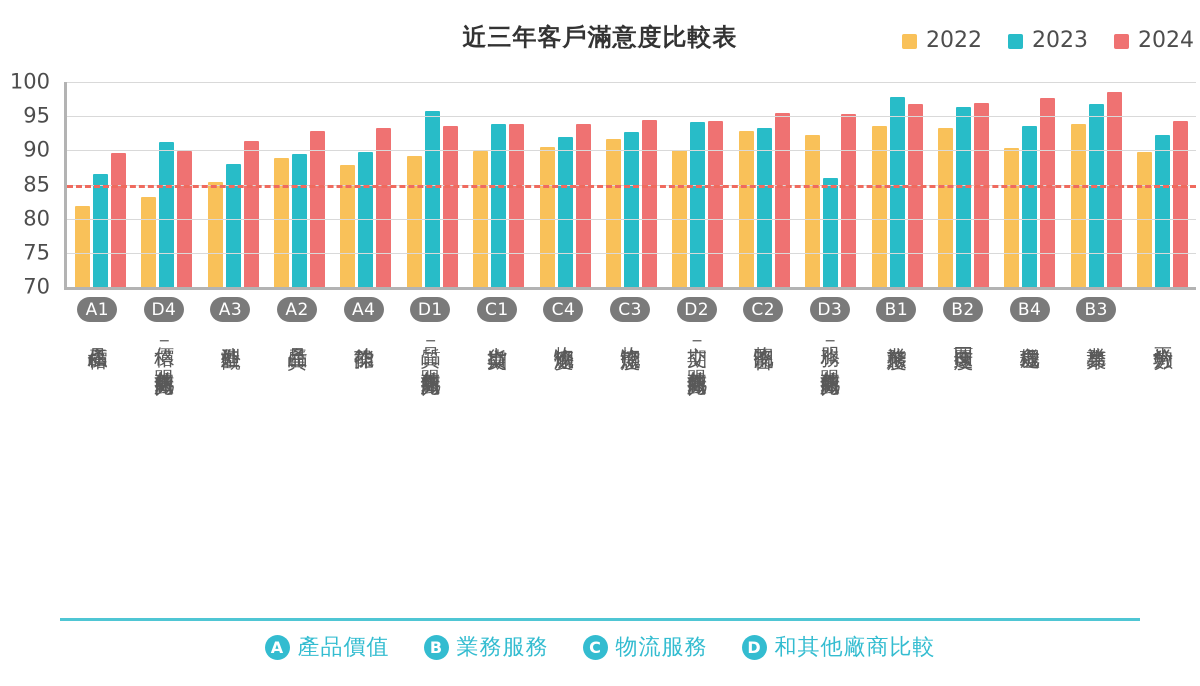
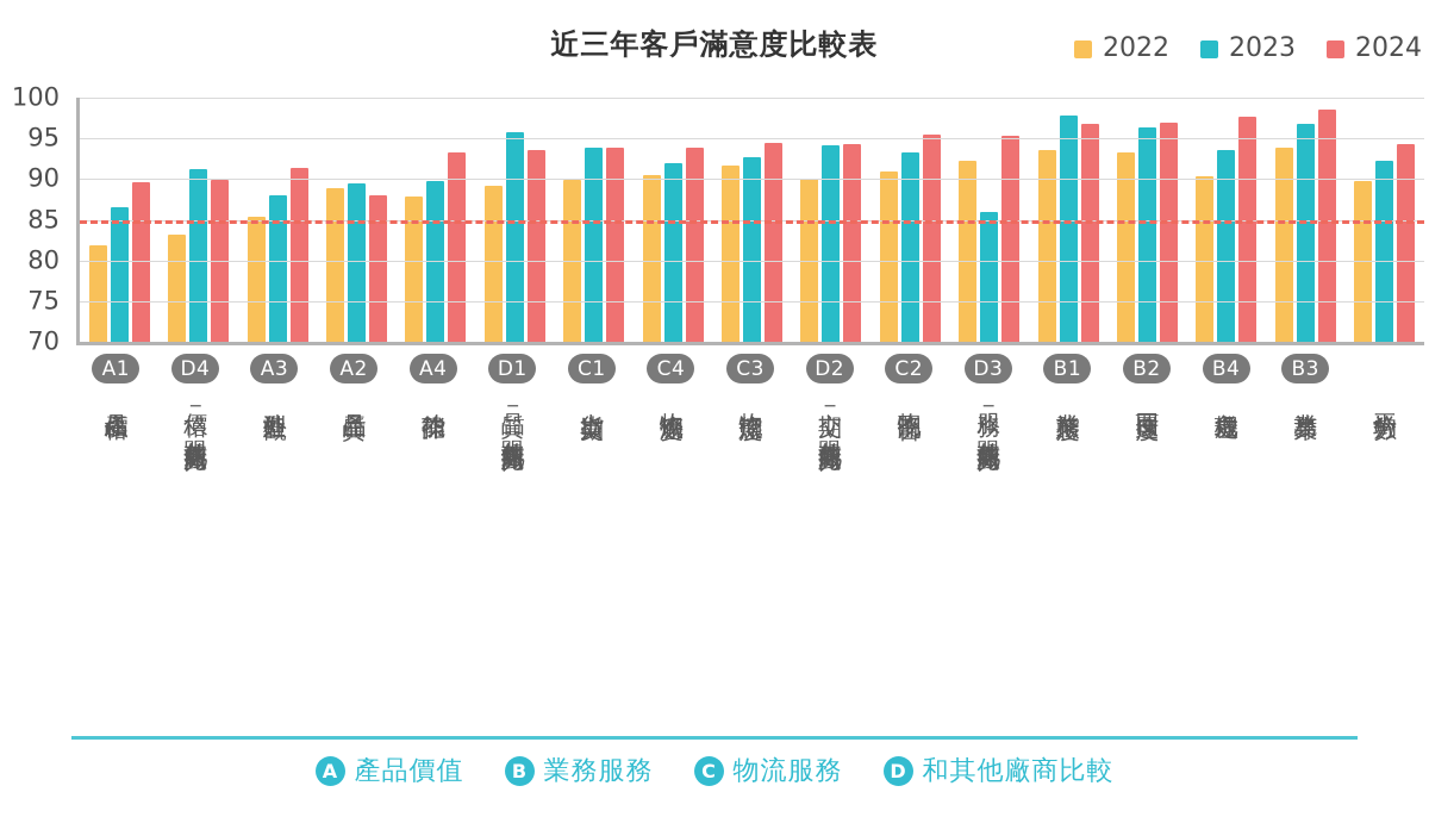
2024/產品品質: 93 -> 88
2022/物流配合: 93 -> 91
